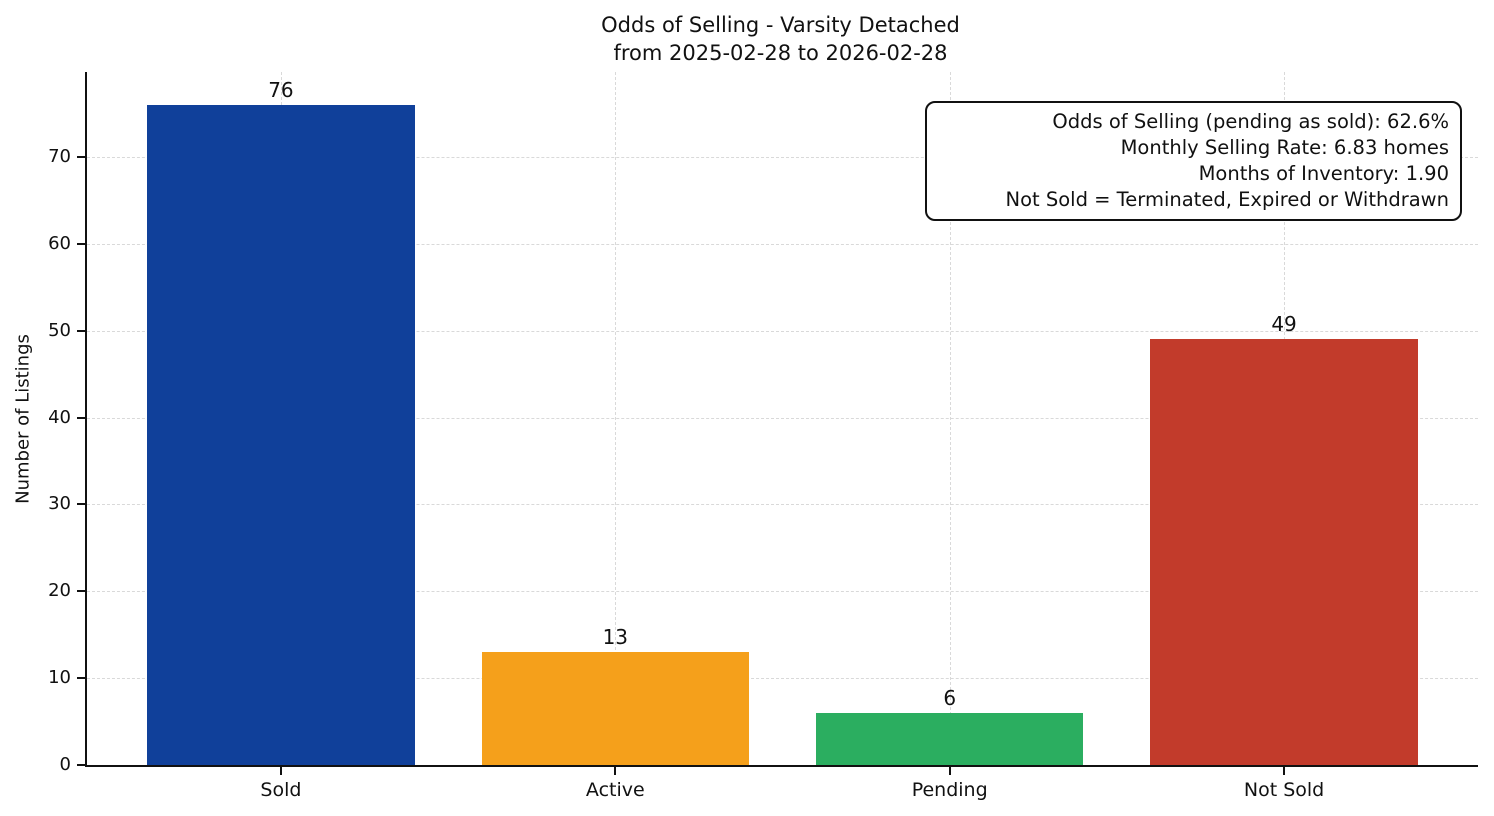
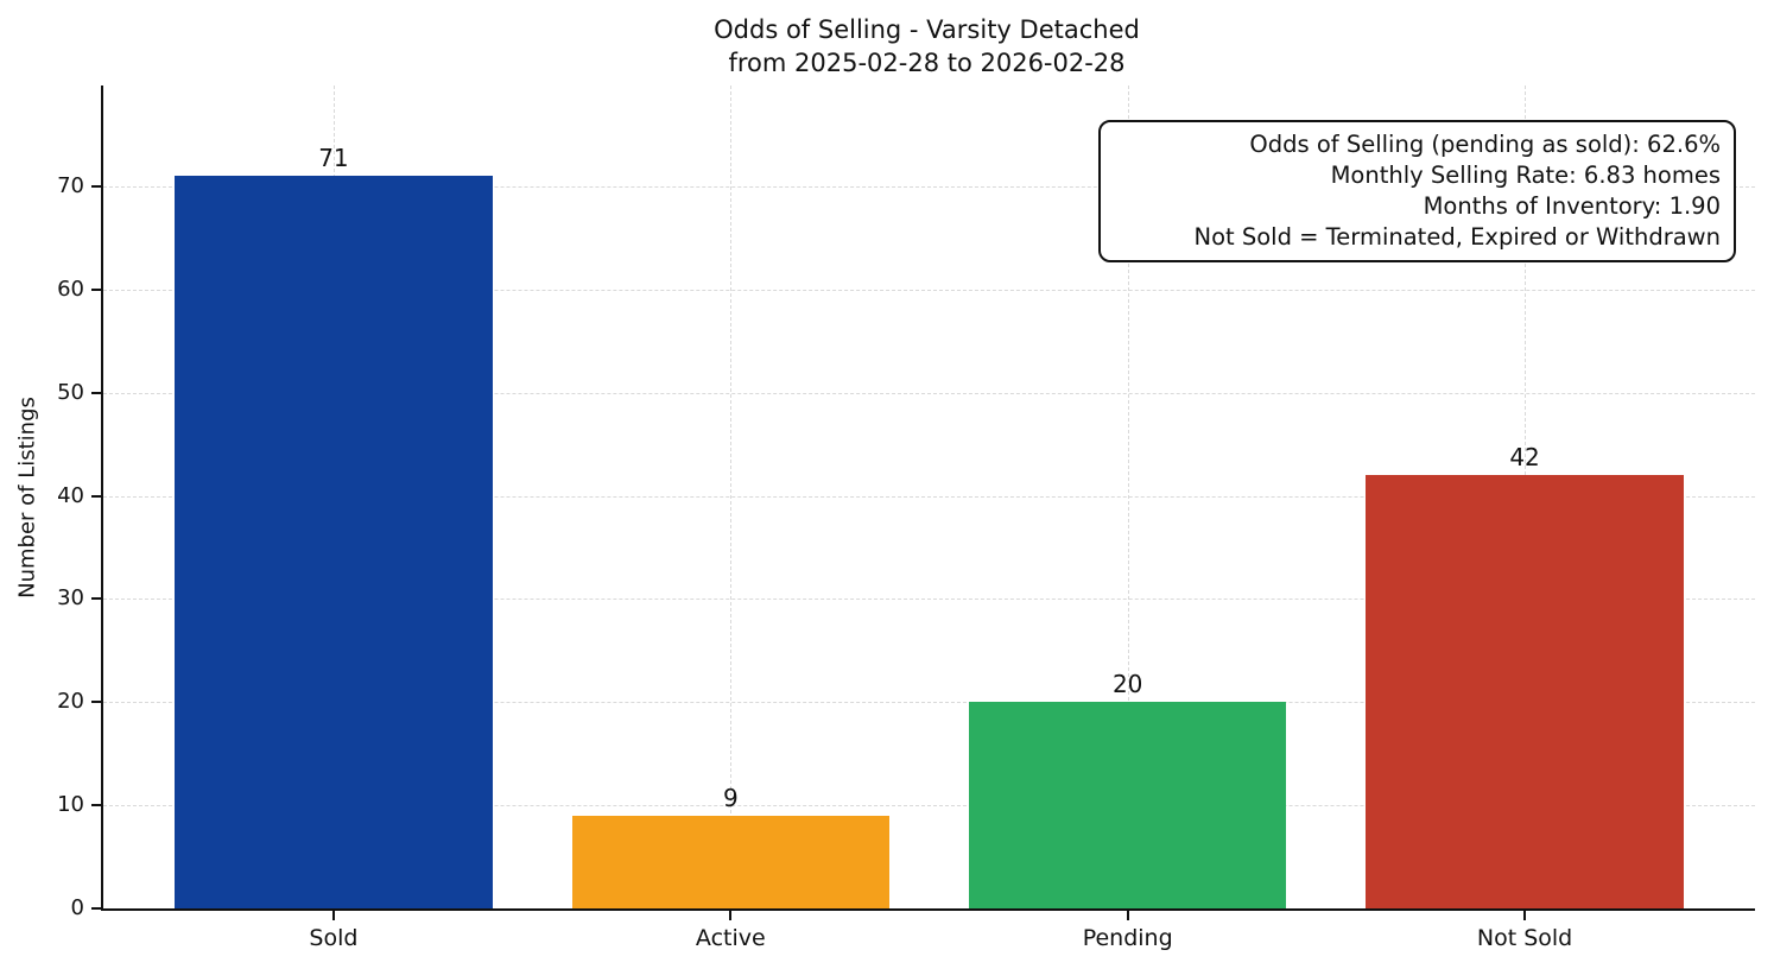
Sold: 76 -> 71
Active: 13 -> 9
Pending: 6 -> 20
Not Sold: 49 -> 42
